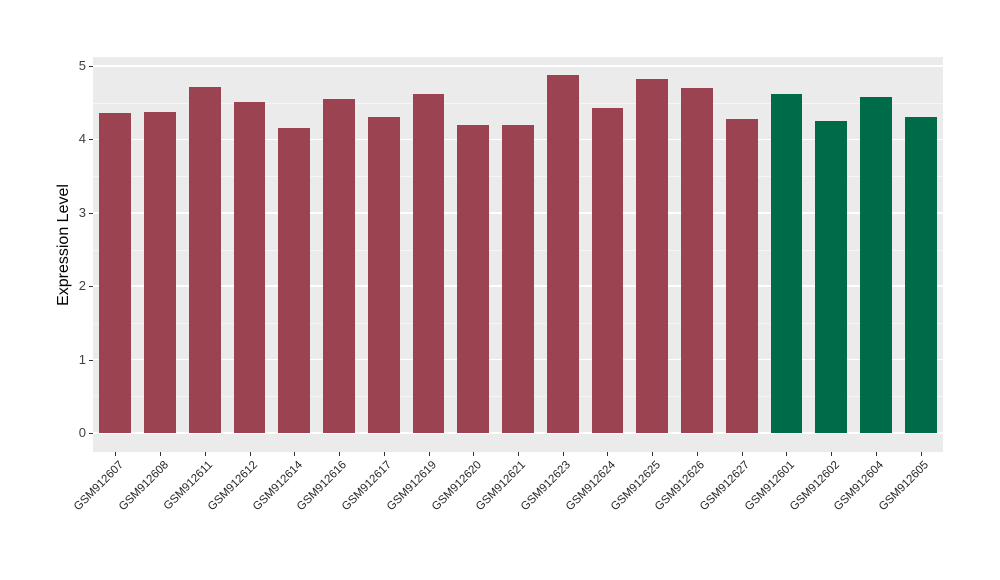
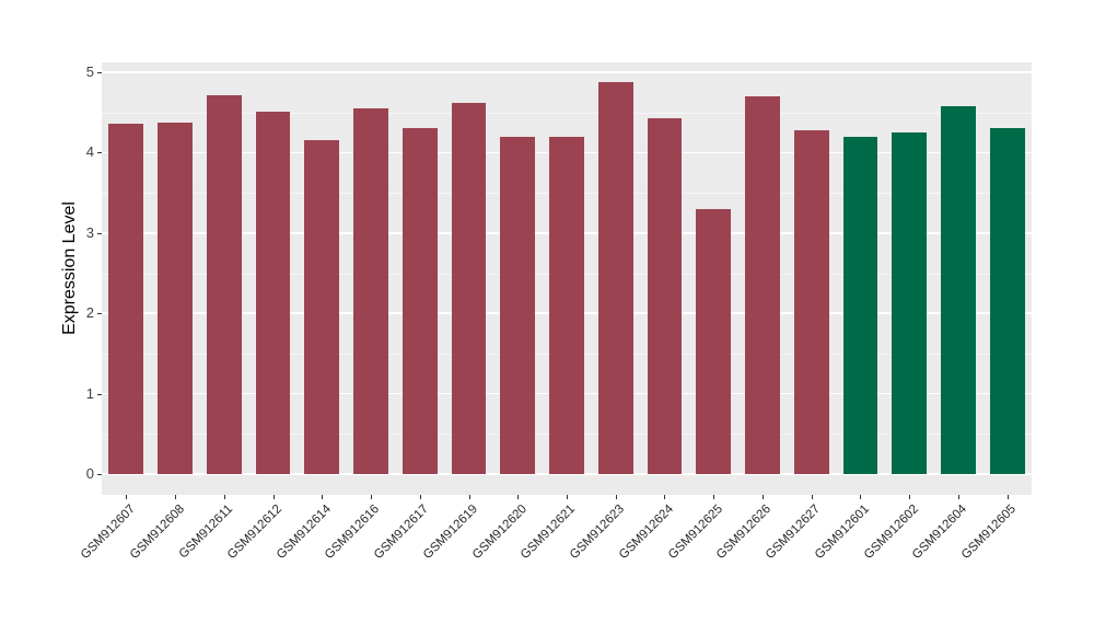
GSM912625: 4.8 -> 3.3
GSM912601: 4.6 -> 4.2
